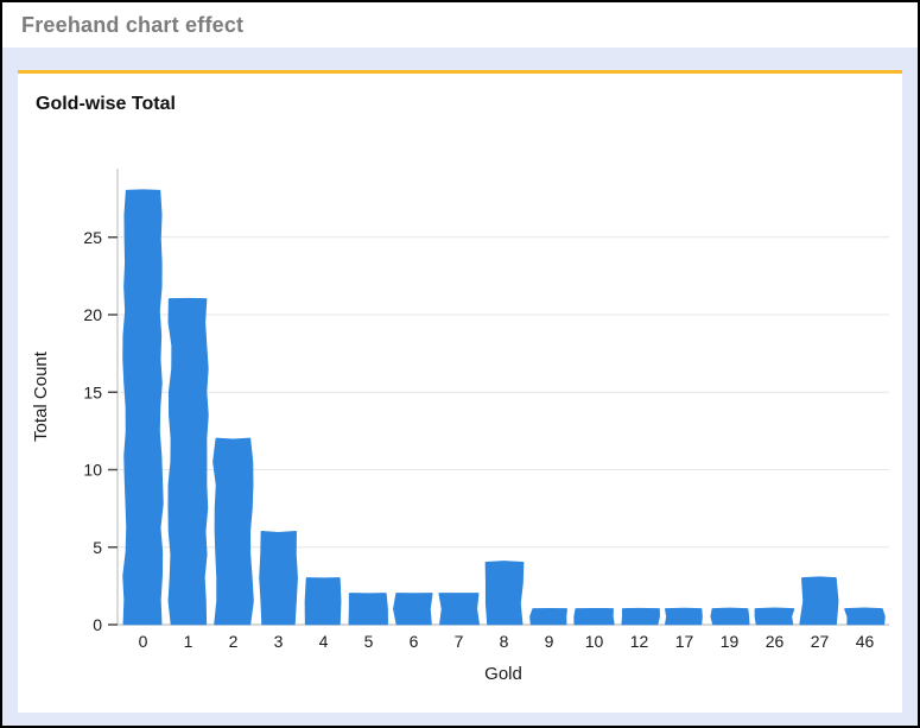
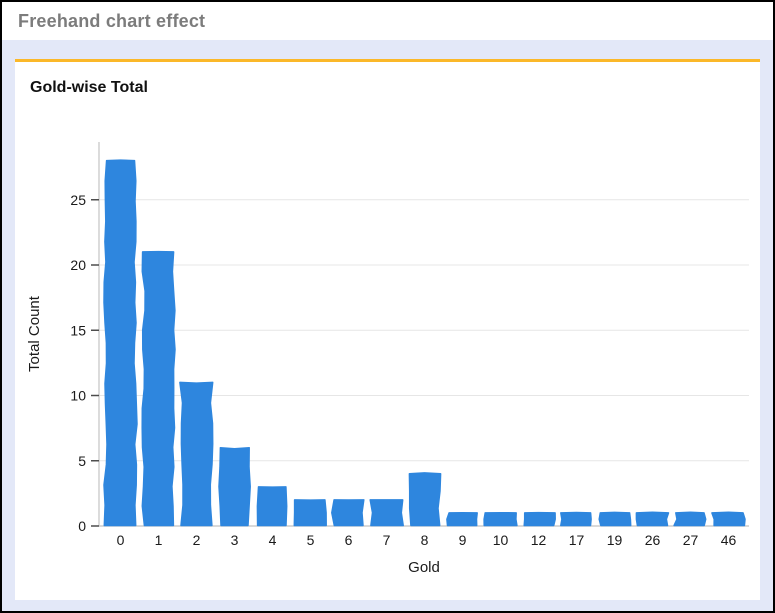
2: 12 -> 11
27: 3 -> 1
